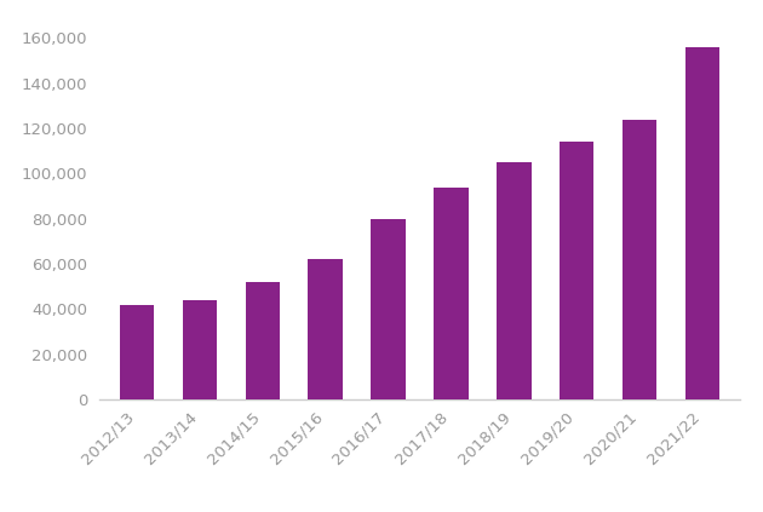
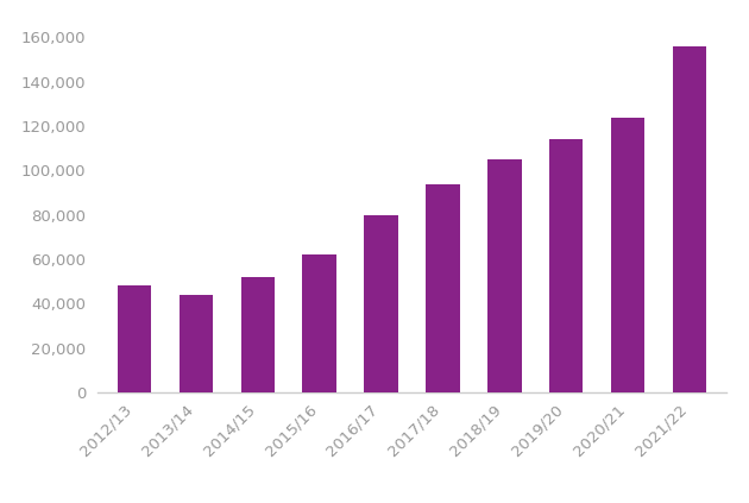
2012/13: 42,000 -> 48,000
